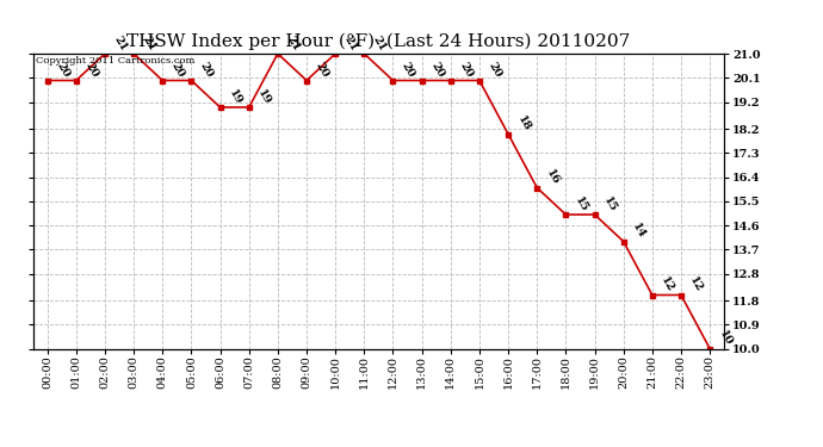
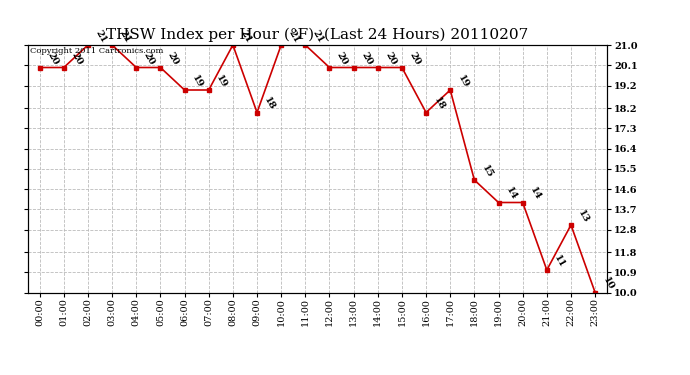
09:00: 20 -> 18
17:00: 16 -> 19
19:00: 15 -> 14
21:00: 12 -> 11
22:00: 12 -> 13
